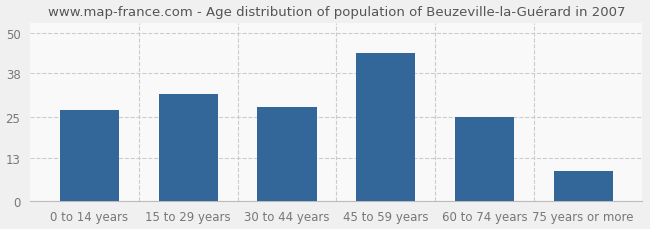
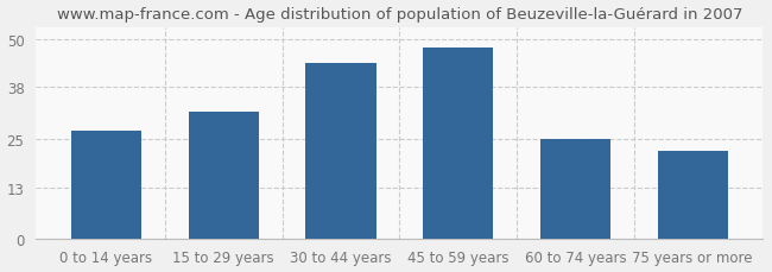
30 to 44 years: 28 -> 44
45 to 59 years: 44 -> 48
75 years or more: 9 -> 22
